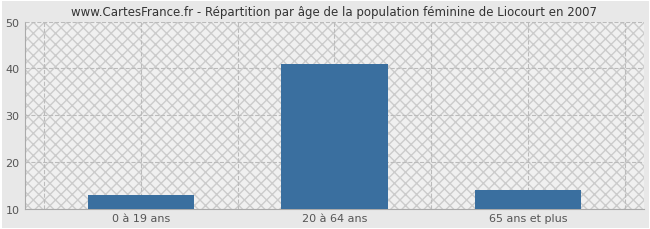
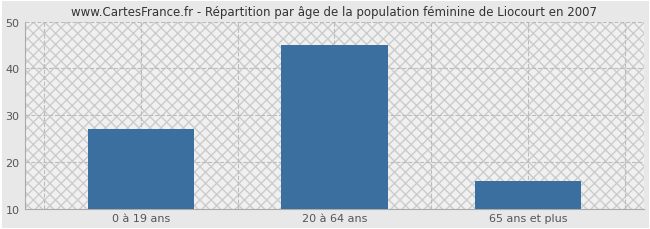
0 à 19 ans: 13 -> 27
20 à 64 ans: 41 -> 45
65 ans et plus: 14 -> 16
